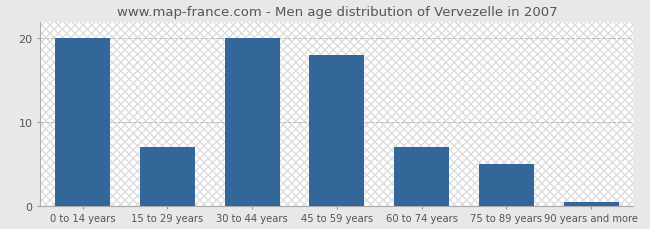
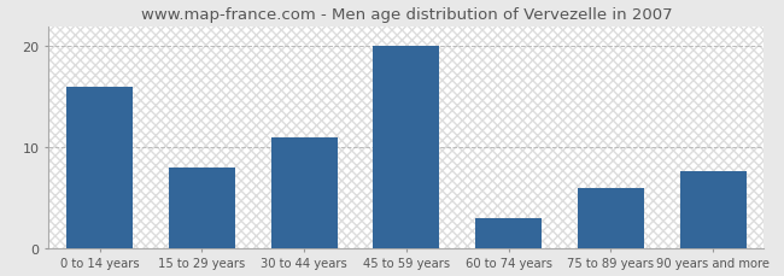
0 to 14 years: 20.0 -> 16.0
15 to 29 years: 7.0 -> 8.0
30 to 44 years: 20.0 -> 11.0
45 to 59 years: 18.0 -> 20.0
60 to 74 years: 7.0 -> 3.0
75 to 89 years: 5.0 -> 6.0
90 years and more: 0.5 -> 7.6
